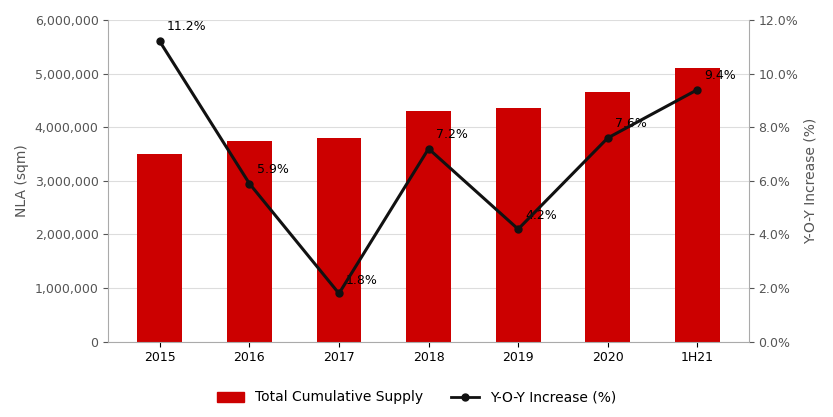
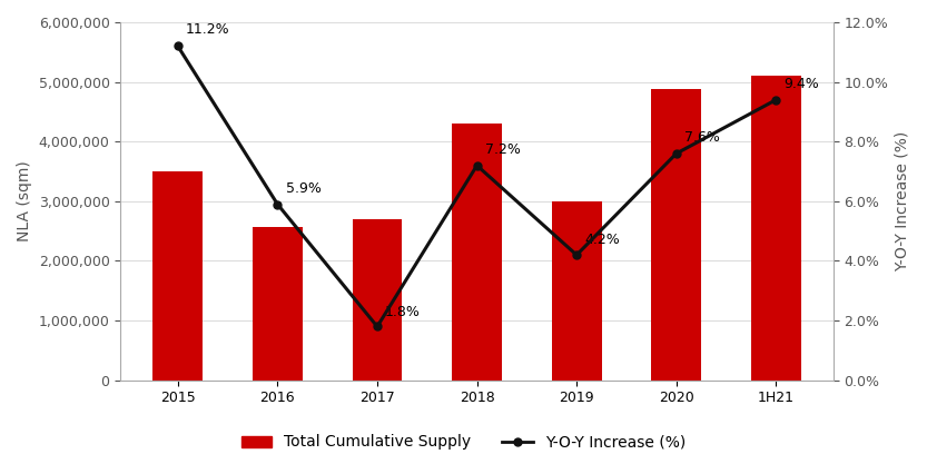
Total Cumulative Supply/2016: 3,750,000 -> 2,560,000
Total Cumulative Supply/2017: 3,800,000 -> 2,700,000
Total Cumulative Supply/2019: 4,350,000 -> 3,000,000
Total Cumulative Supply/2020: 4,650,000 -> 4,880,000
